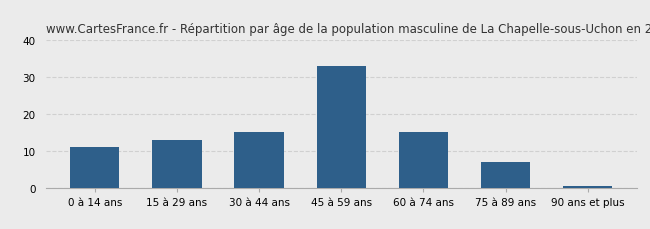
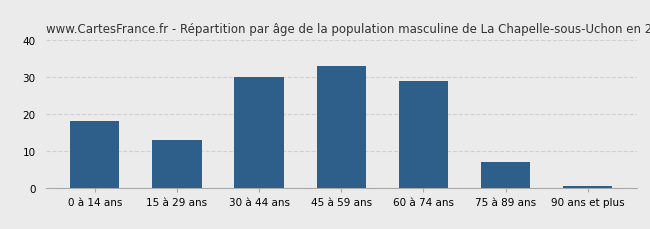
0 à 14 ans: 11.0 -> 18.0
30 à 44 ans: 15.0 -> 30.0
60 à 74 ans: 15.0 -> 29.0
